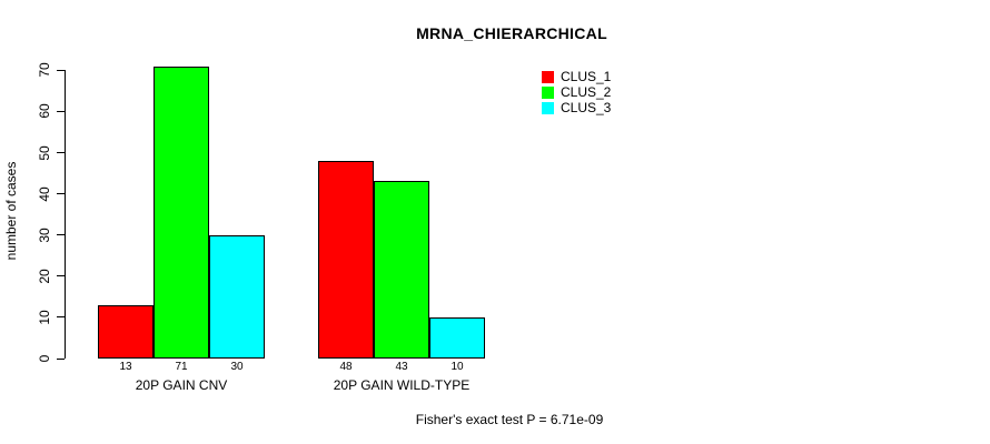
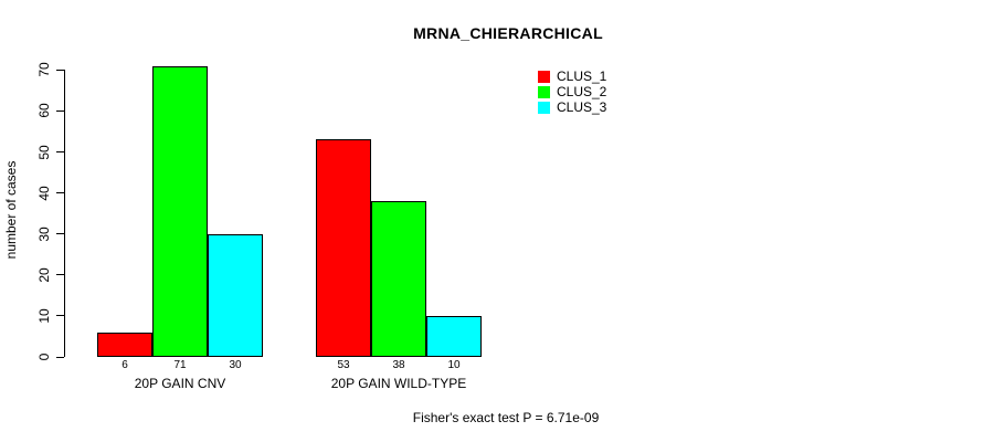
CLUS_1/20P GAIN CNV: 13 -> 6
CLUS_1/20P GAIN WILD-TYPE: 48 -> 53
CLUS_2/20P GAIN WILD-TYPE: 43 -> 38
